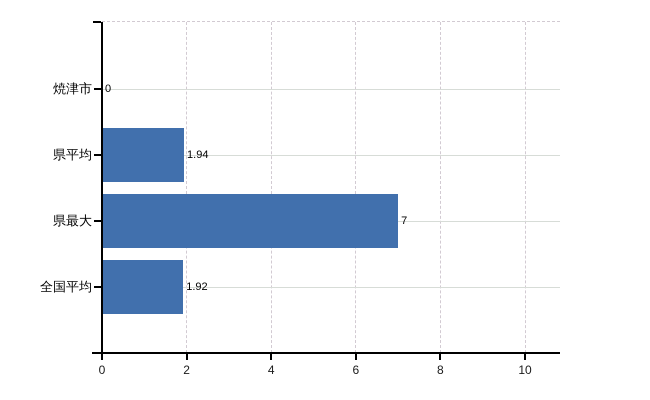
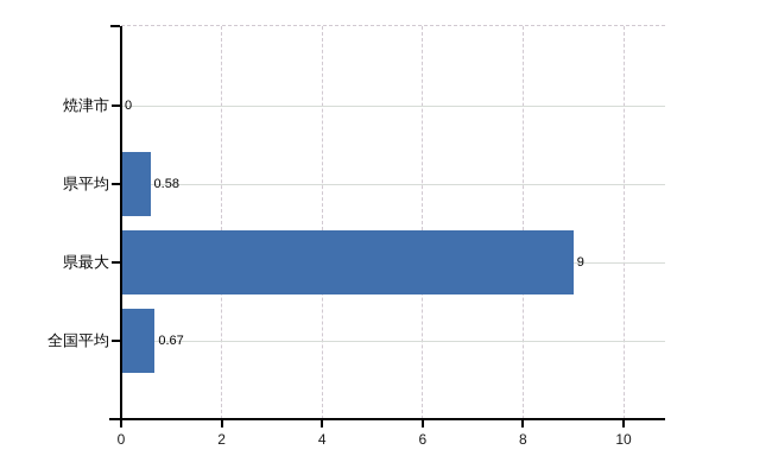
県平均: 1.94 -> 0.58
県最大: 7 -> 9
全国平均: 1.92 -> 0.67
